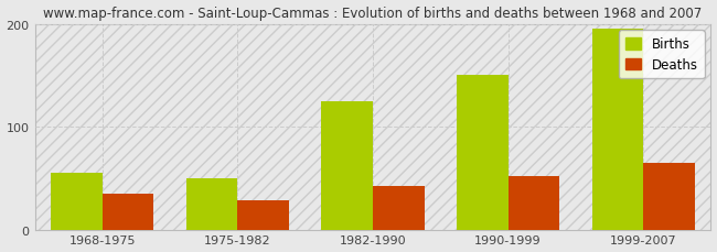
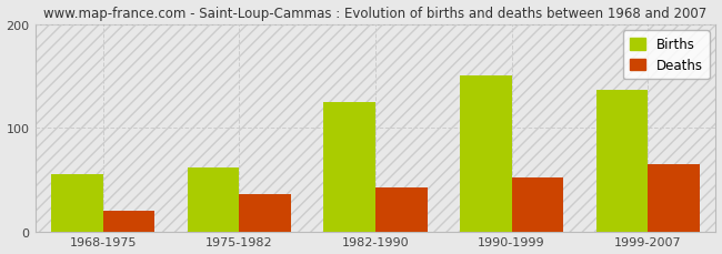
Deaths/1968-1975: 35 -> 20
Births/1975-1982: 50 -> 62
Deaths/1975-1982: 28 -> 36
Births/1999-2007: 195 -> 136
